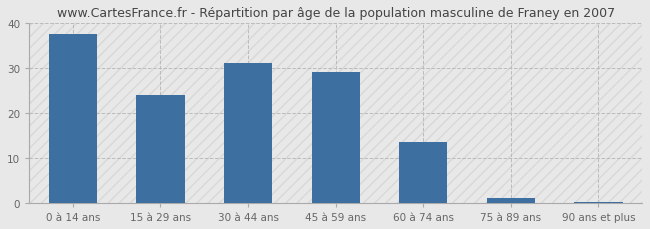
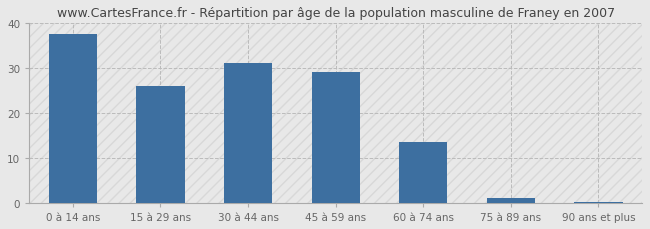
15 à 29 ans: 24.0 -> 26.0
